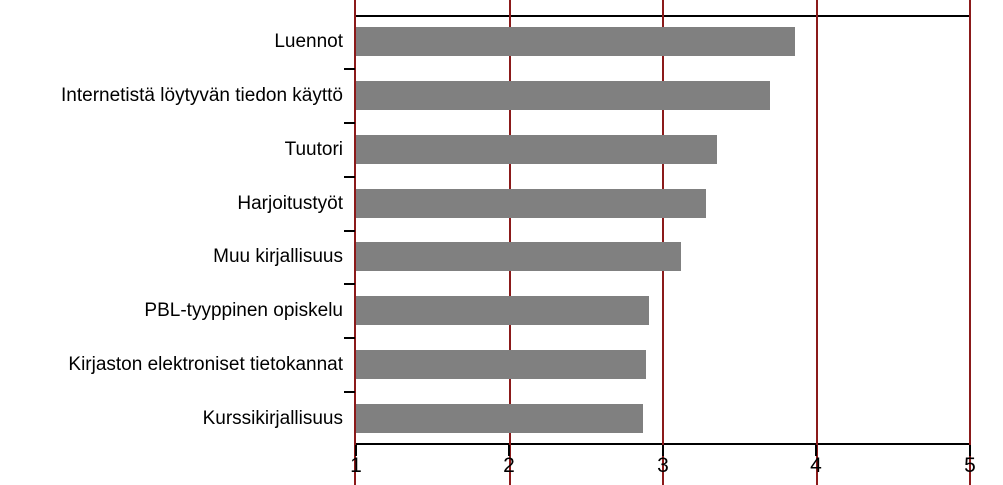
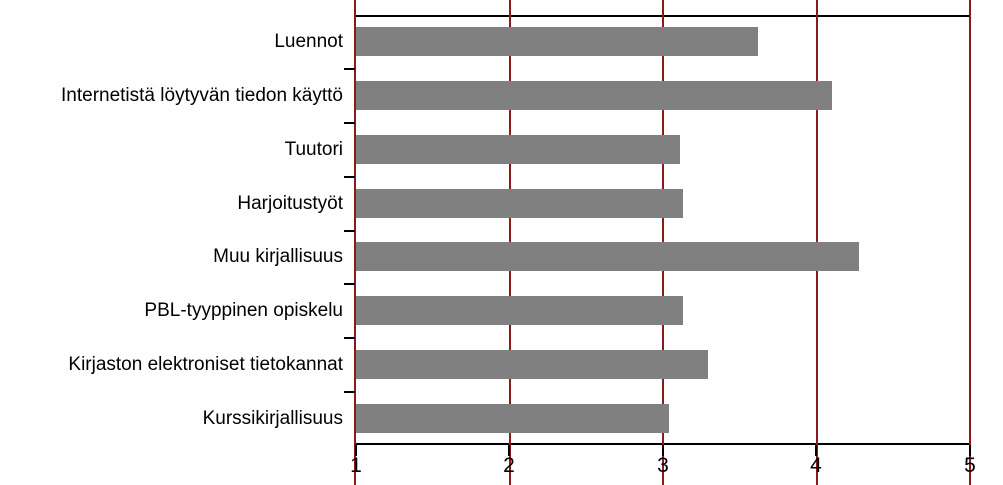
Luennot: 3.86 -> 3.62
Internetistä löytyvän tiedon käyttö: 3.70 -> 4.10
Tuutori: 3.35 -> 3.11
Harjoitustyöt: 3.28 -> 3.13
Muu kirjallisuus: 3.12 -> 4.28
PBL-tyyppinen opiskelu: 2.91 -> 3.13
Kirjaston elektroniset tietokannat: 2.89 -> 3.29
Kurssikirjallisuus: 2.87 -> 3.04
